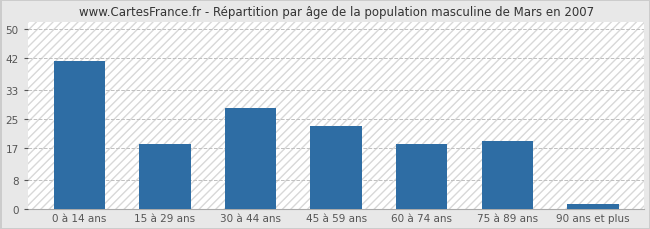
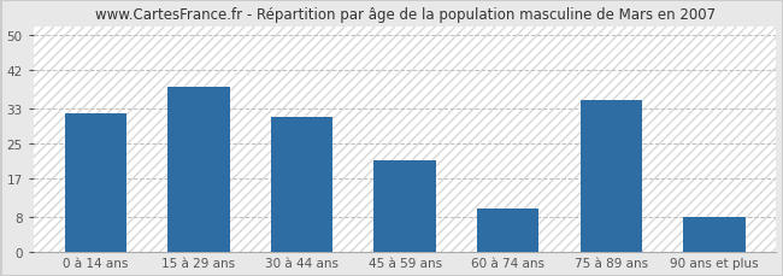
0 à 14 ans: 41.0 -> 32.0
15 à 29 ans: 18.0 -> 38.0
30 à 44 ans: 28.0 -> 31.0
45 à 59 ans: 23.0 -> 21.0
60 à 74 ans: 18.0 -> 10.0
75 à 89 ans: 19.0 -> 35.0
90 ans et plus: 1.5 -> 8.0
